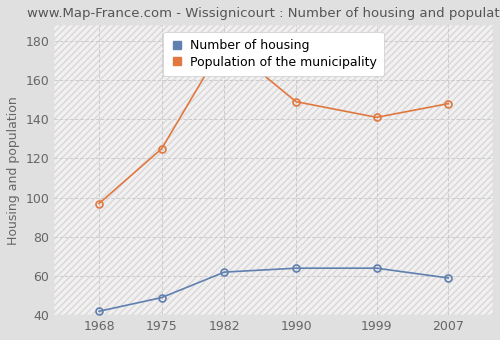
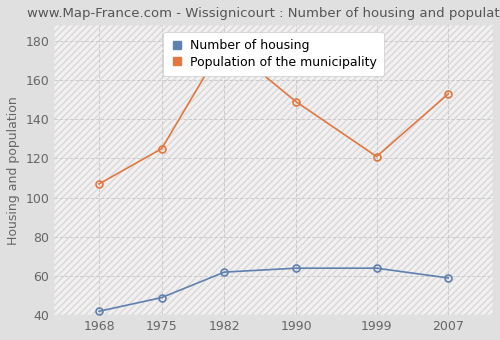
Population of the municipality/1968: 97 -> 107
Population of the municipality/1999: 141 -> 121
Population of the municipality/2007: 148 -> 153
